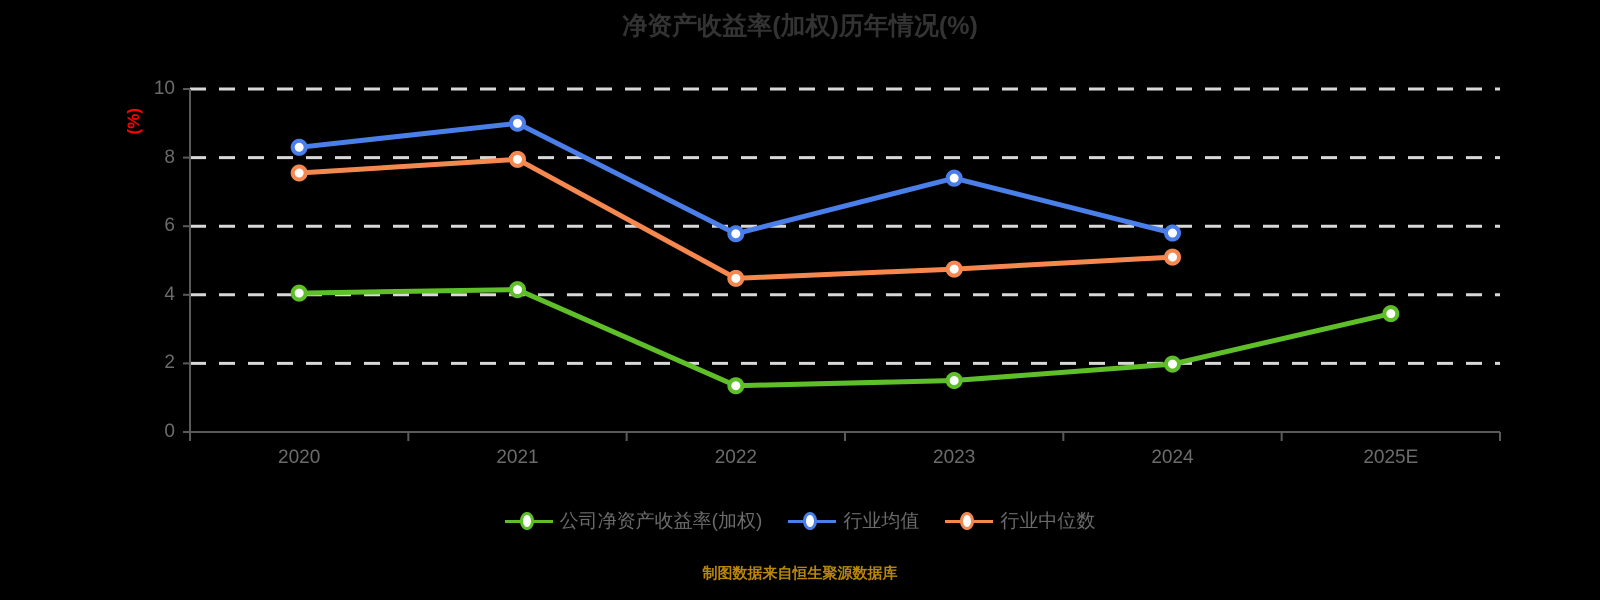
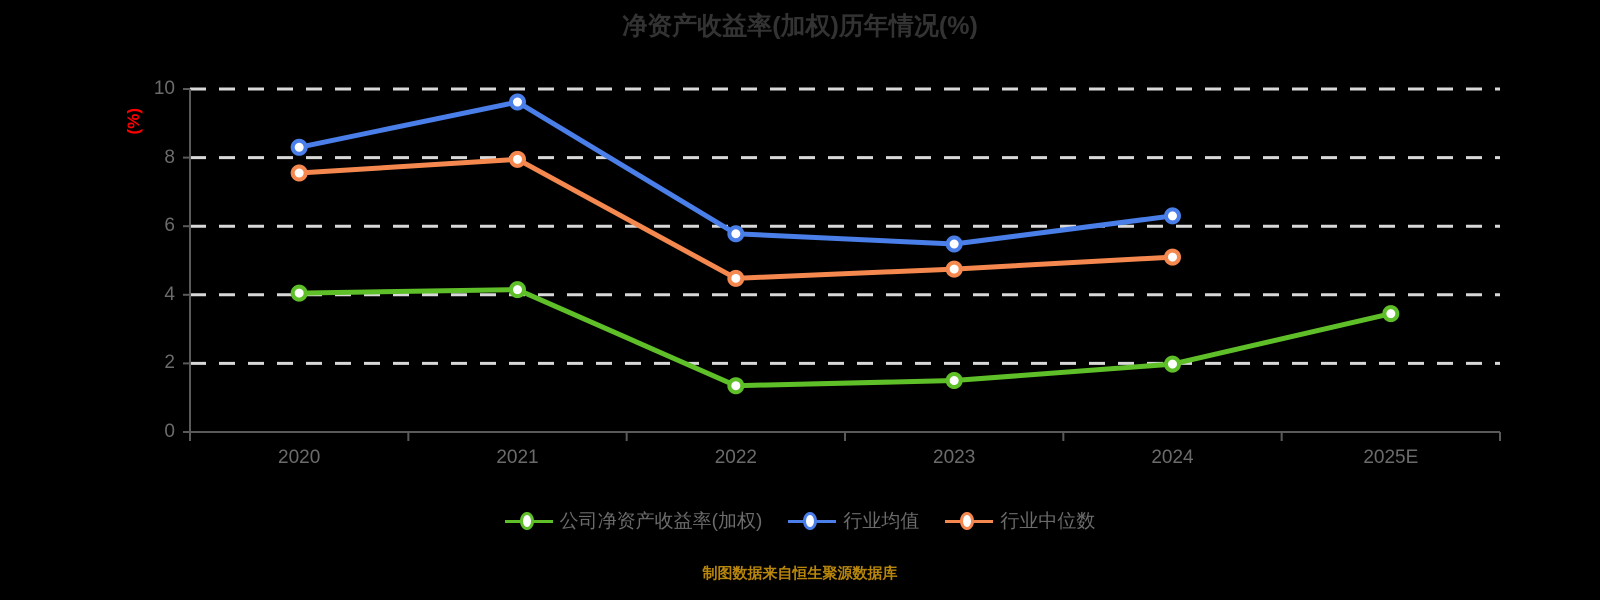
行业均值/2021: 9.0 -> 9.6
行业均值/2023: 7.4 -> 5.5
行业均值/2024: 5.8 -> 6.3
